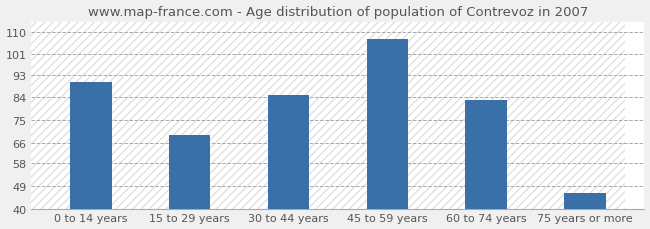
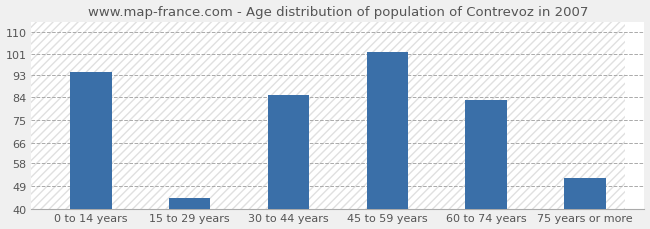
0 to 14 years: 90 -> 94
15 to 29 years: 69 -> 44
45 to 59 years: 107 -> 102
75 years or more: 46 -> 52
